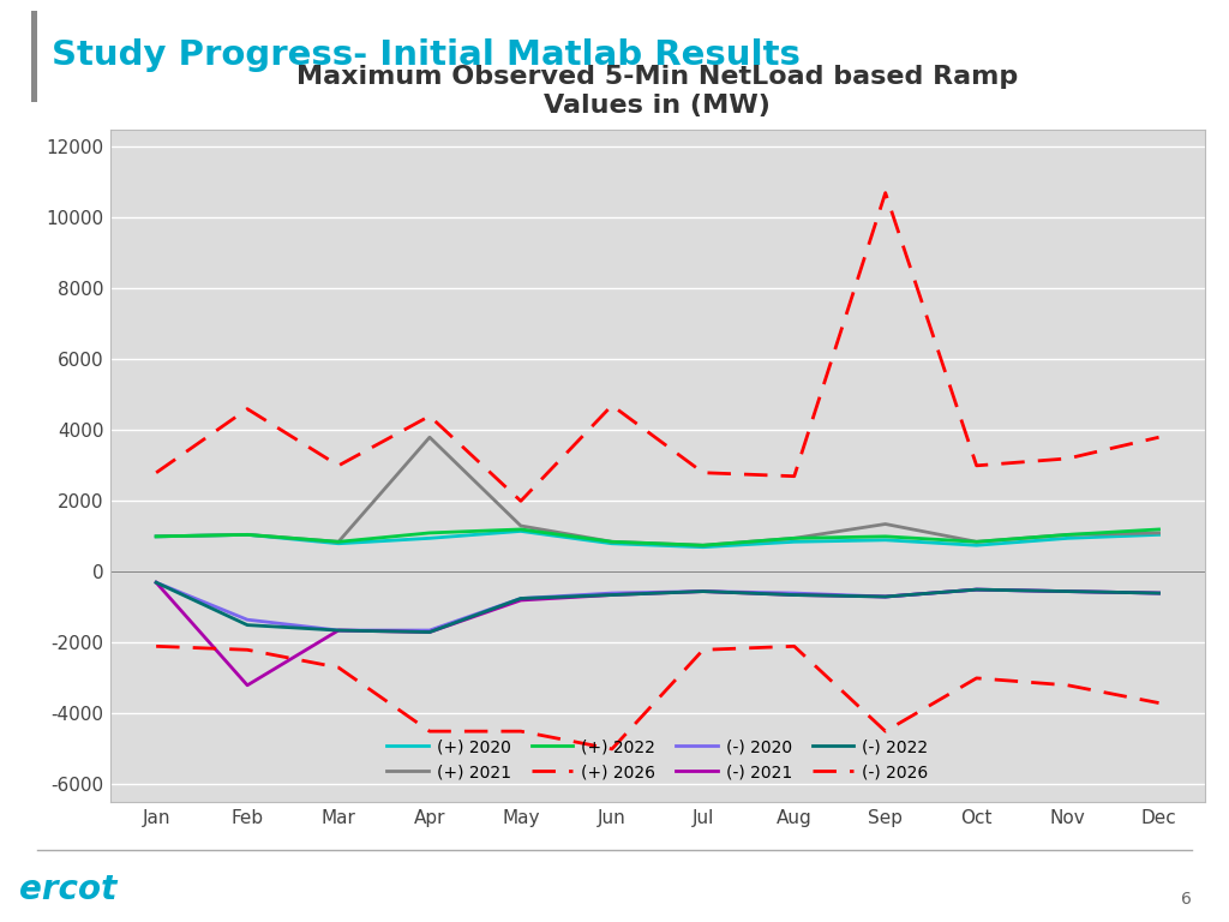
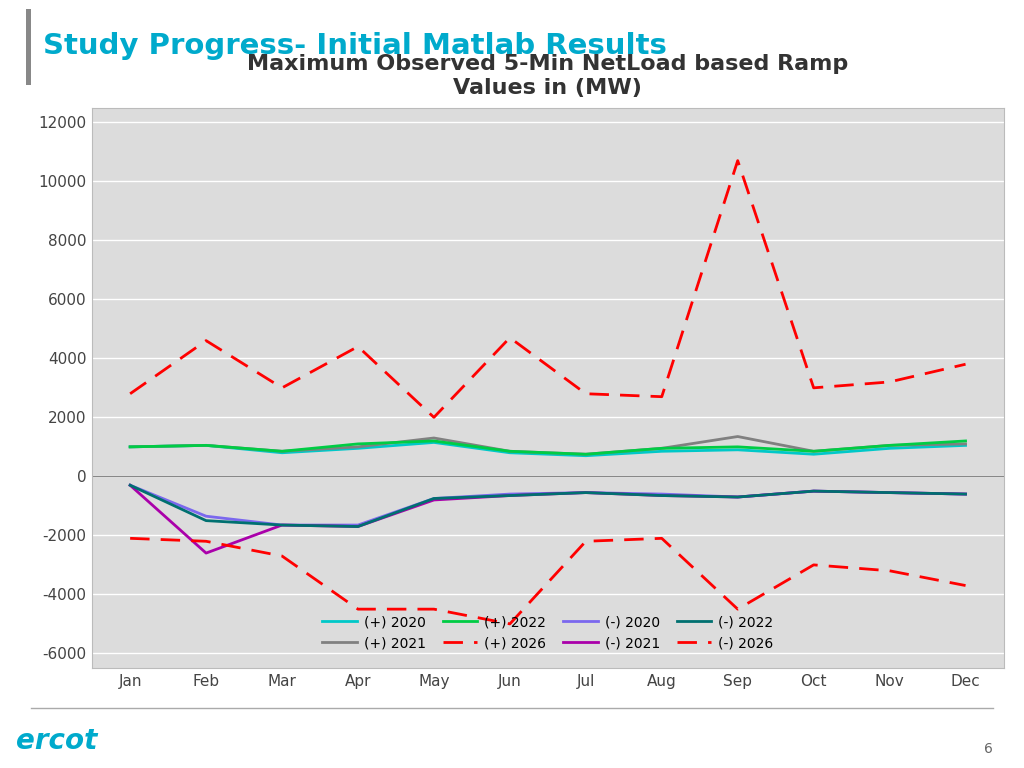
(-) 2021/Feb: -3200 -> -2600
(+) 2021/Apr: 3800 -> 1000
